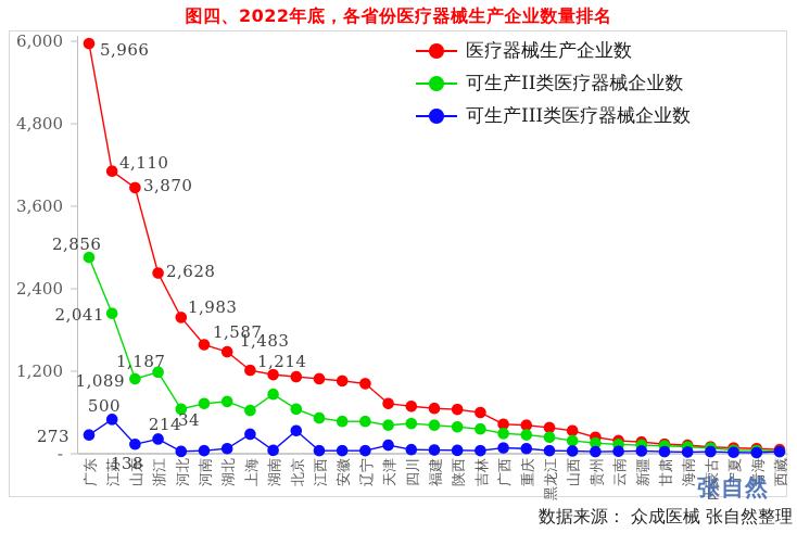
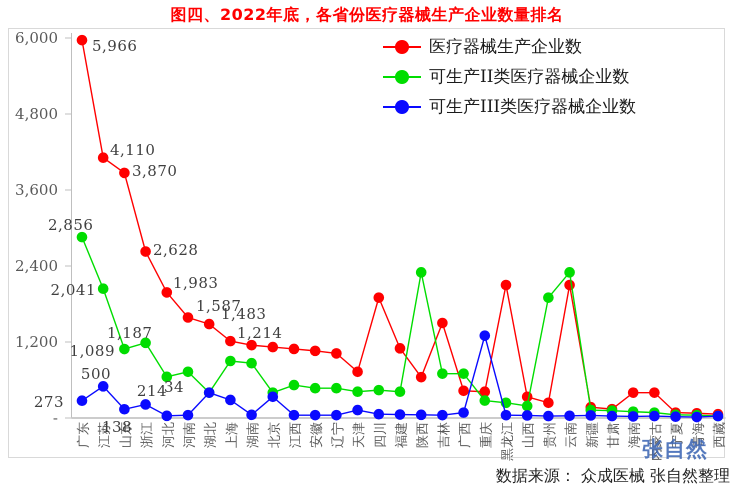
可生产II类医疗器械企业数/湖北: 800 -> 400
可生产III类医疗器械企业数/湖北: 100 -> 400
可生产II类医疗器械企业数/上海: 600 -> 900
可生产II类医疗器械企业数/北京: 600 -> 400
医疗器械生产企业数/四川: 700 -> 1900
医疗器械生产企业数/福建: 700 -> 1100
可生产II类医疗器械企业数/陕西: 400 -> 2300
医疗器械生产企业数/吉林: 600 -> 1500
可生产II类医疗器械企业数/吉林: 400 -> 700
可生产II类医疗器械企业数/广西: 300 -> 700
可生产III类医疗器械企业数/重庆: 100 -> 1300
医疗器械生产企业数/黑龙江: 400 -> 2100
可生产II类医疗器械企业数/贵州: 200 -> 1900
医疗器械生产企业数/云南: 200 -> 2100
可生产II类医疗器械企业数/云南: 100 -> 2300
医疗器械生产企业数/海南: 100 -> 400
医疗器械生产企业数/内蒙古: 100 -> 400
